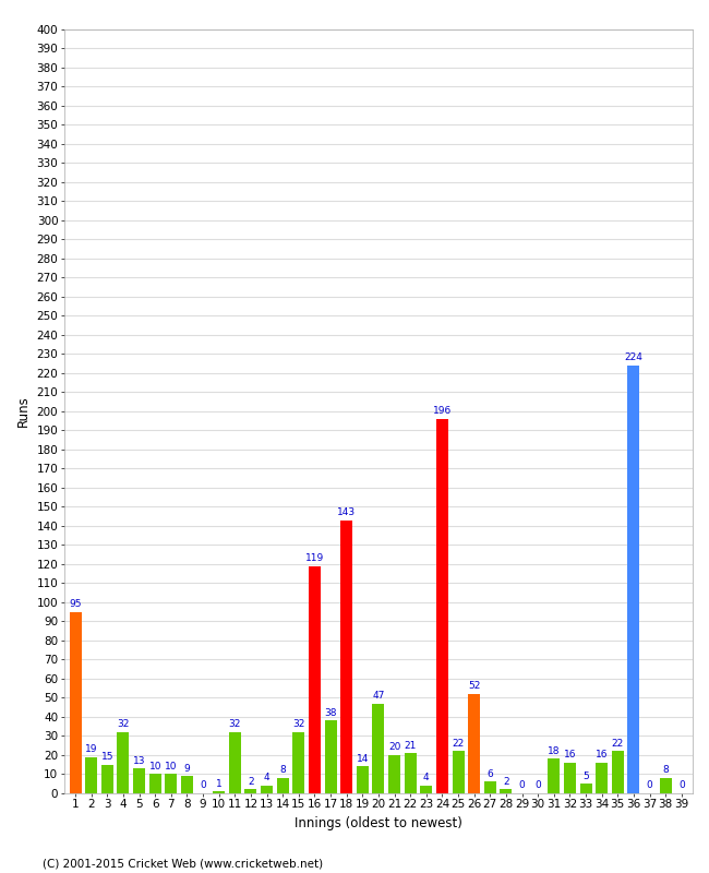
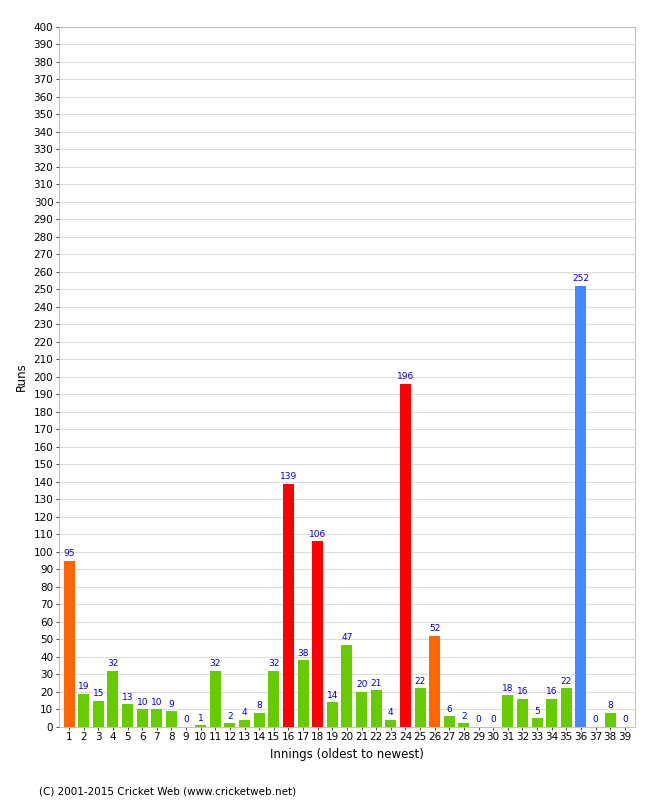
16: 119 -> 139
18: 143 -> 106
36: 224 -> 252
